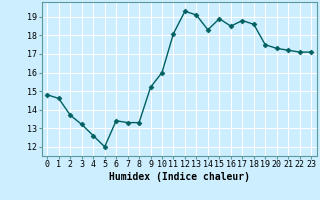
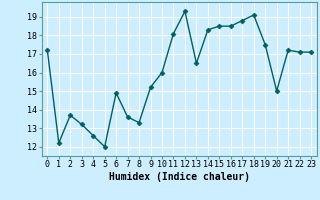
0: 14.8 -> 17.2
1: 14.6 -> 12.2
6: 13.4 -> 14.9
7: 13.3 -> 13.6
13: 19.1 -> 16.5
15: 18.9 -> 18.5
18: 18.6 -> 19.1
20: 17.3 -> 15.0
